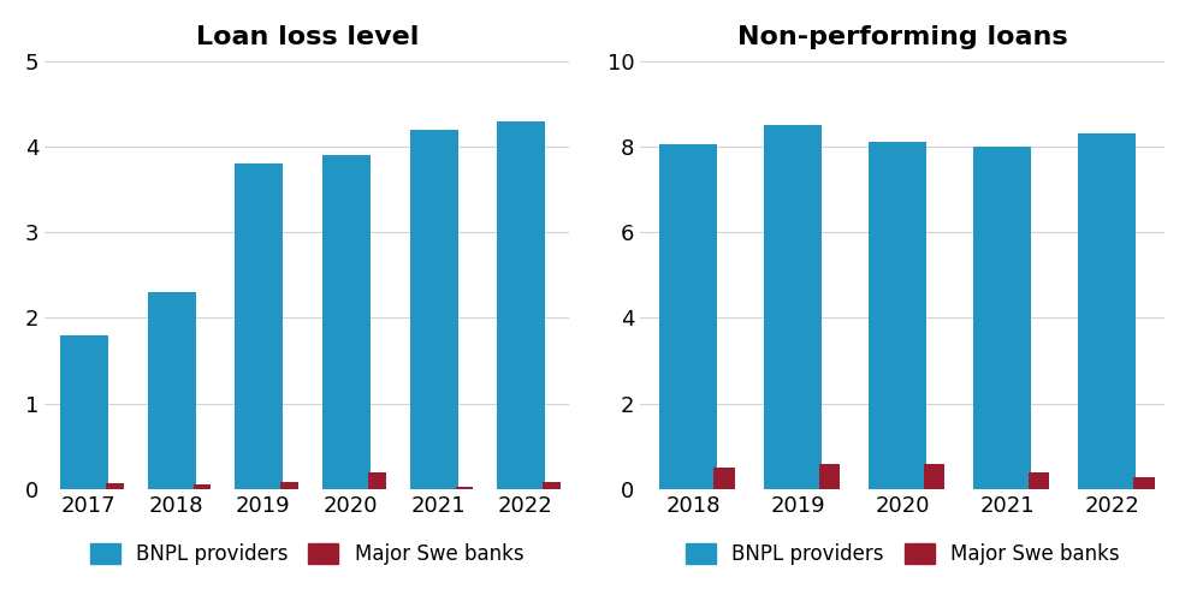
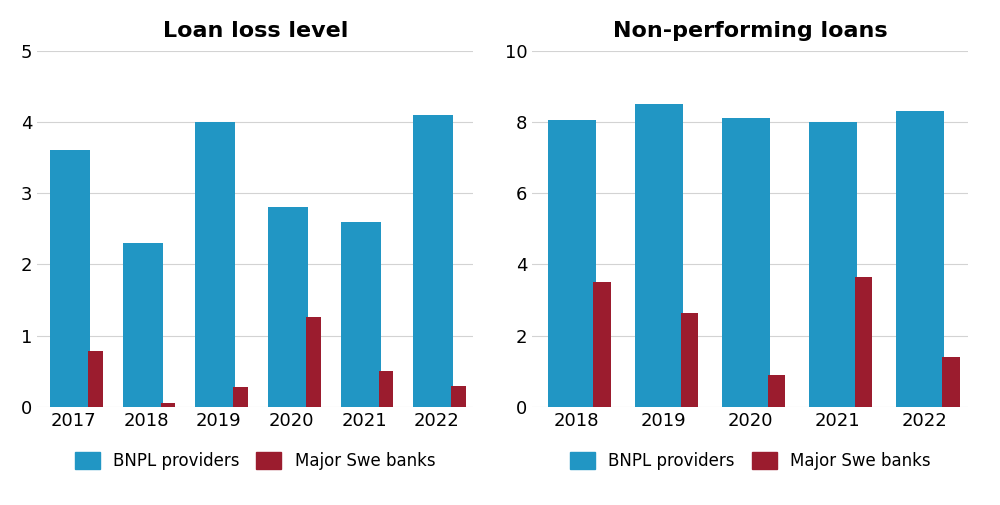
Loan loss level/BNPL providers/2017: 1.8 -> 3.6
Loan loss level/Major Swe banks/2017: 0.07 -> 0.78
Loan loss level/BNPL providers/2019: 3.8 -> 4.0
Loan loss level/Major Swe banks/2019: 0.08 -> 0.28
Loan loss level/BNPL providers/2020: 3.9 -> 2.8
Loan loss level/Major Swe banks/2020: 0.20 -> 1.26
Loan loss level/BNPL providers/2021: 4.2 -> 2.6
Loan loss level/Major Swe banks/2021: 0.03 -> 0.50
Loan loss level/BNPL providers/2022: 4.3 -> 4.1
Loan loss level/Major Swe banks/2022: 0.08 -> 0.30
Non-performing loans/Major Swe banks/2018: 0.50 -> 3.50
Non-performing loans/Major Swe banks/2019: 0.60 -> 2.65
Non-performing loans/Major Swe banks/2020: 0.58 -> 0.90
Non-performing loans/Major Swe banks/2021: 0.38 -> 3.65
Non-performing loans/Major Swe banks/2022: 0.28 -> 1.40
